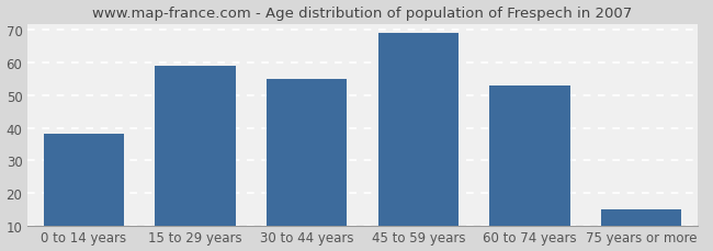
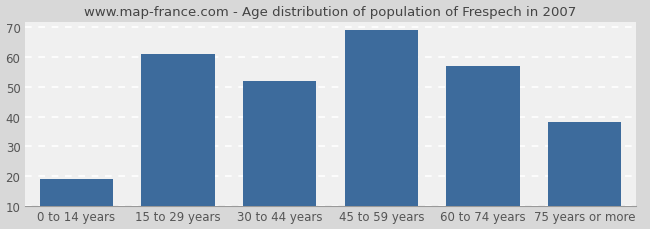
0 to 14 years: 38 -> 19
15 to 29 years: 59 -> 61
30 to 44 years: 55 -> 52
60 to 74 years: 53 -> 57
75 years or more: 15 -> 38
